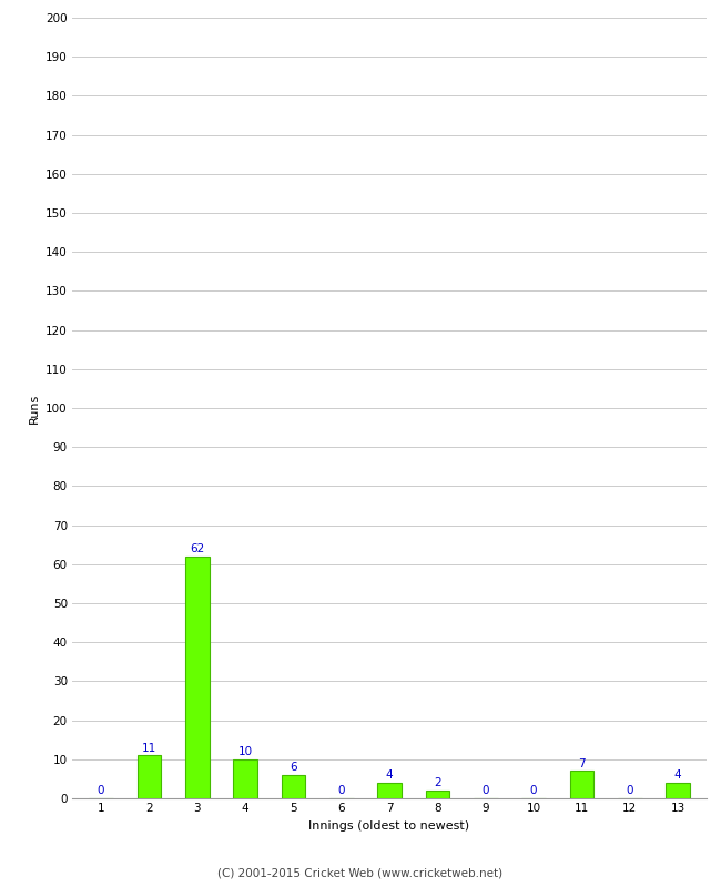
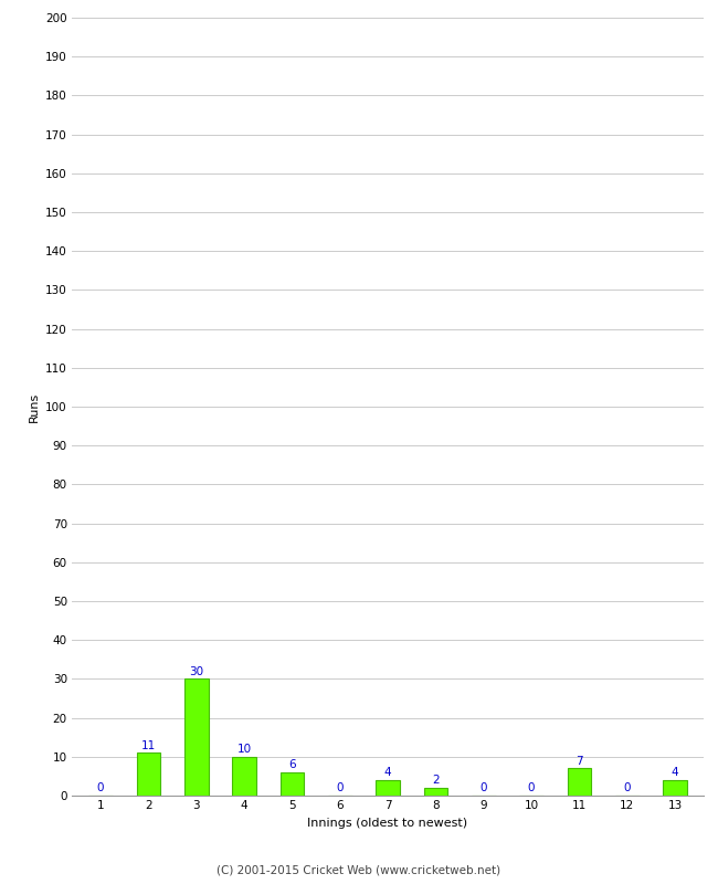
3: 62 -> 30
